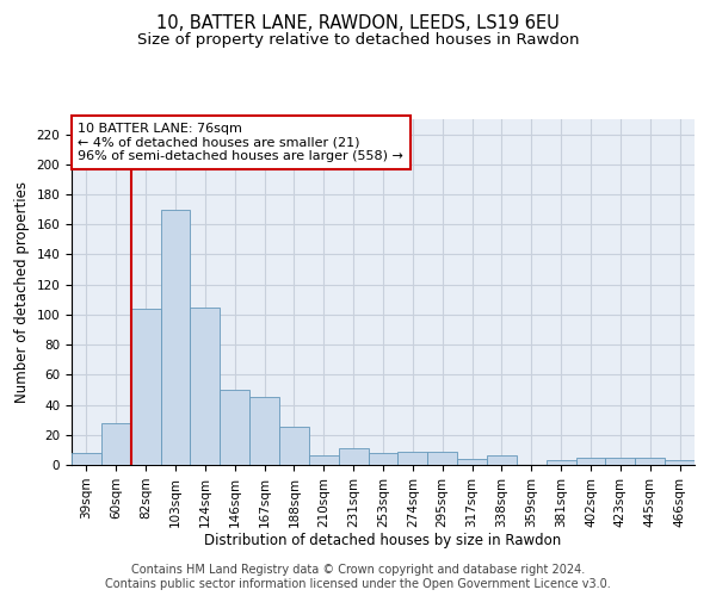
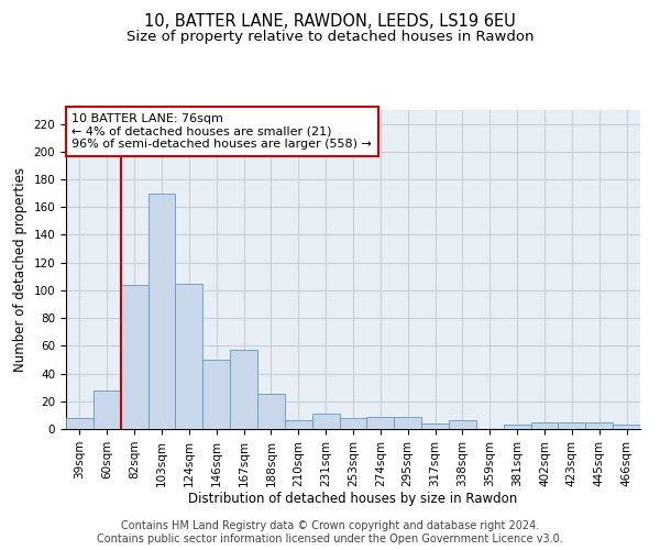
167sqm: 45 -> 57
